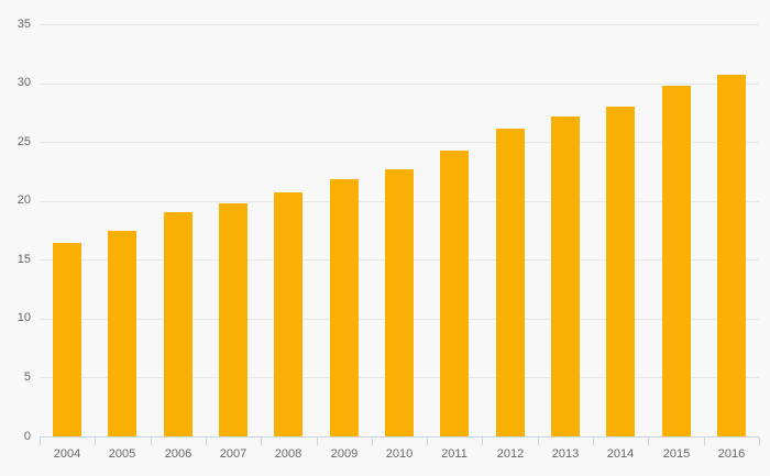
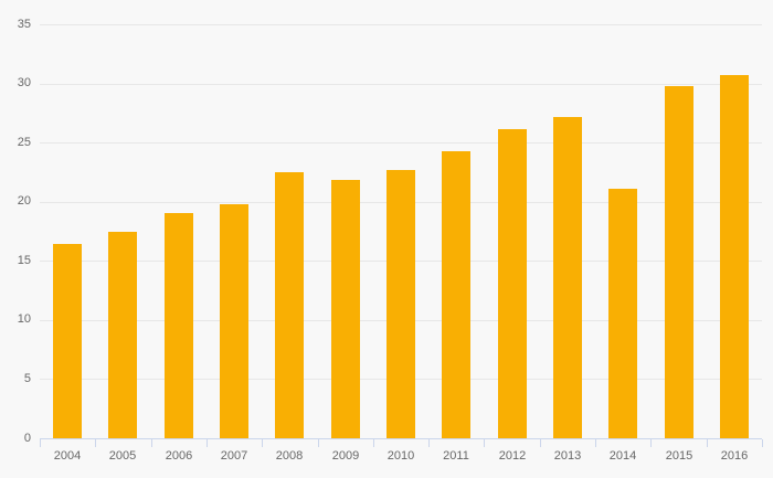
2008: 20.7 -> 22.5
2014: 28.0 -> 21.1
